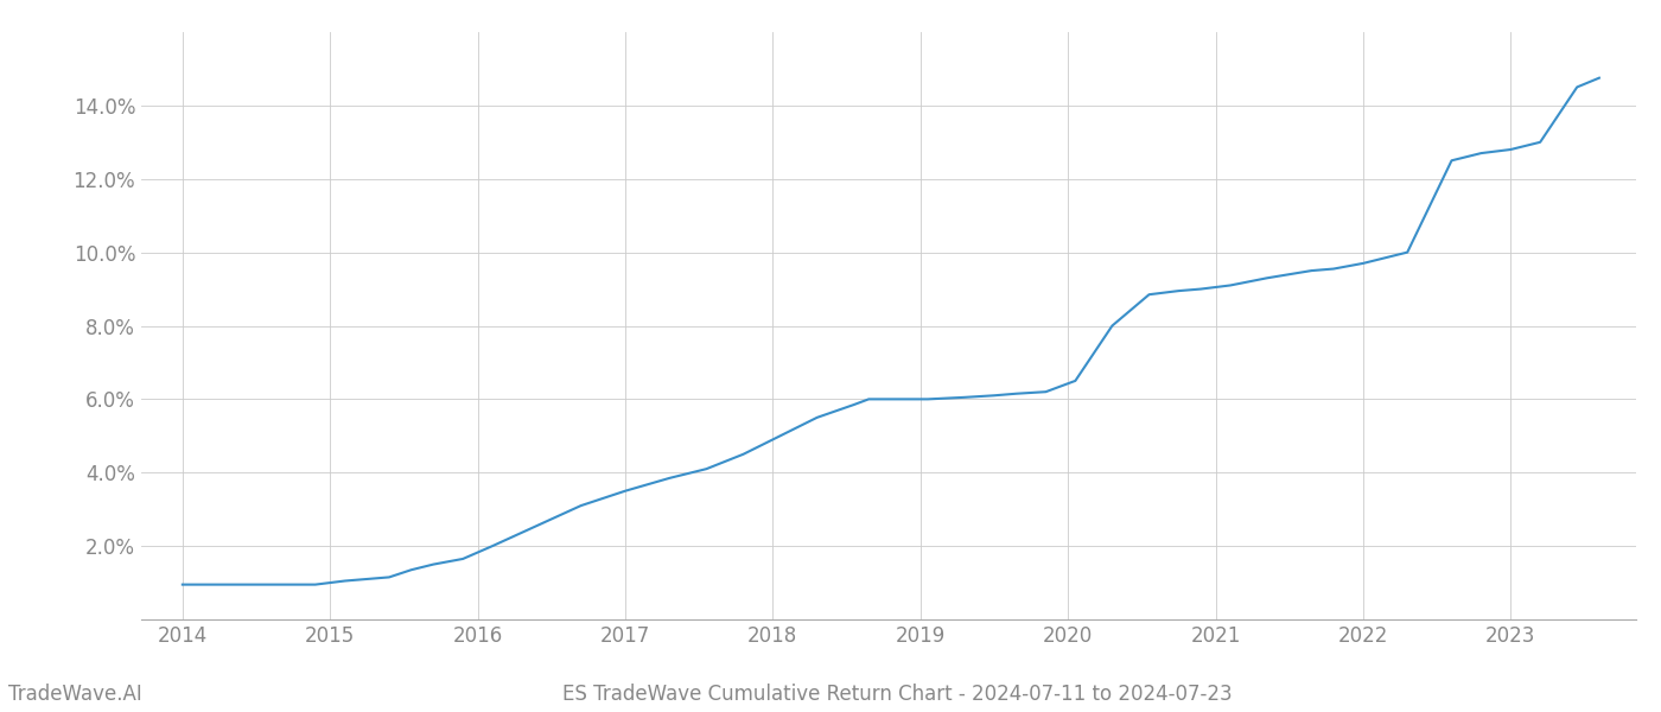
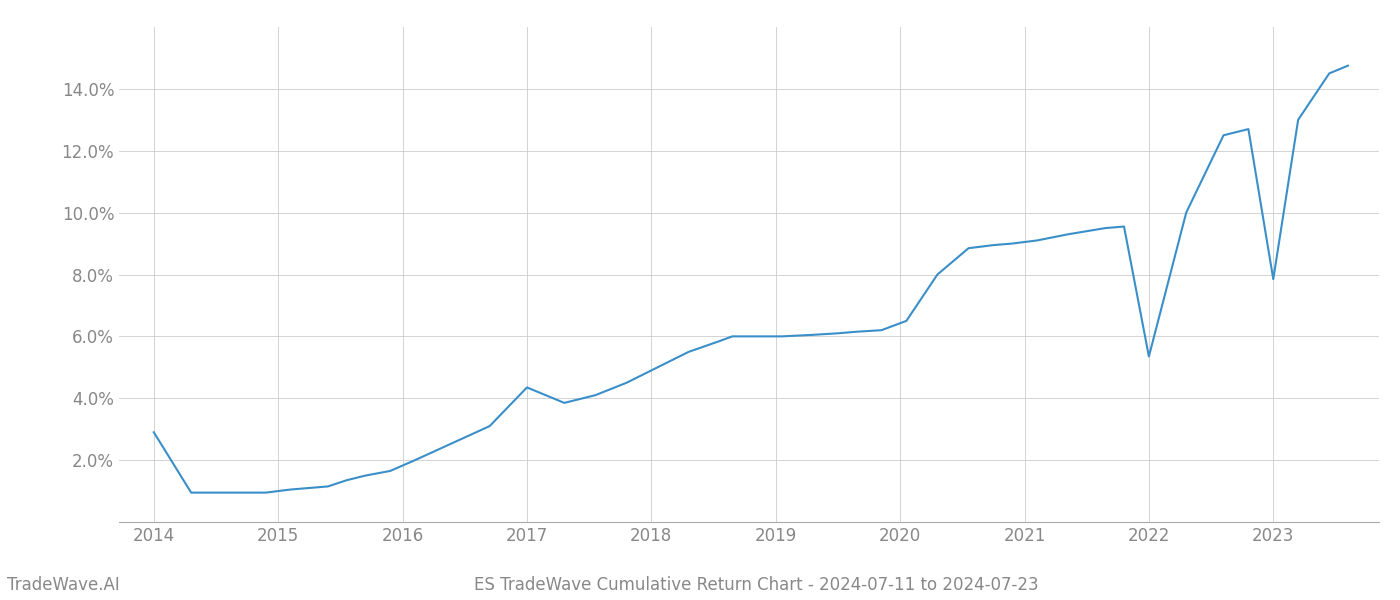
2014: 0.95% -> 2.90%
2017: 3.50% -> 4.35%
2022: 9.70% -> 5.35%
2023: 12.80% -> 7.85%
